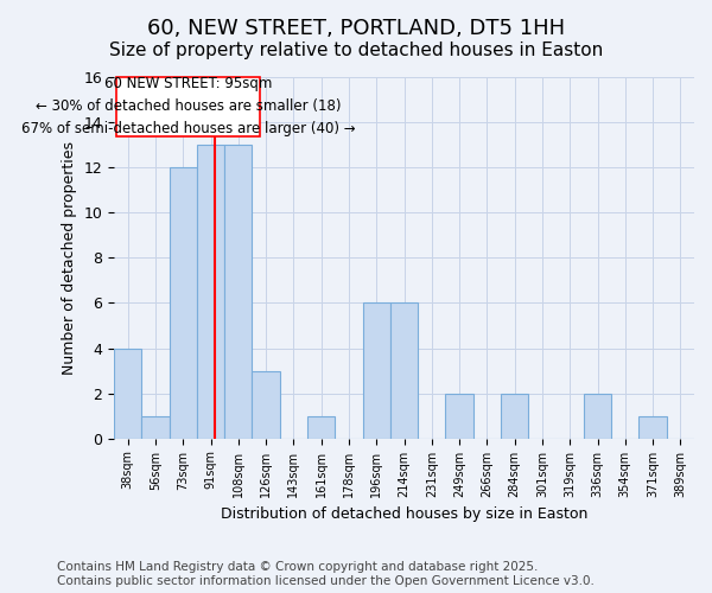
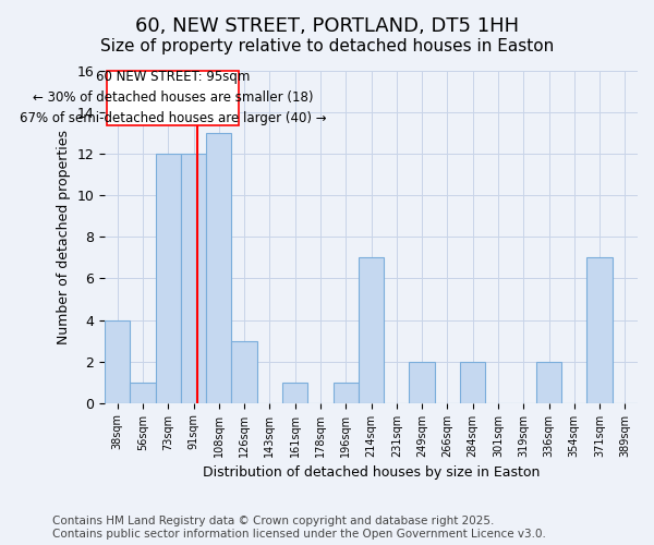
91sqm: 13 -> 12
196sqm: 6 -> 1
214sqm: 6 -> 7
371sqm: 1 -> 7
